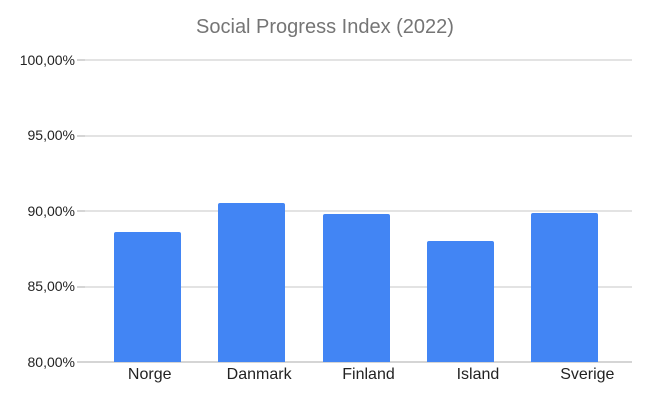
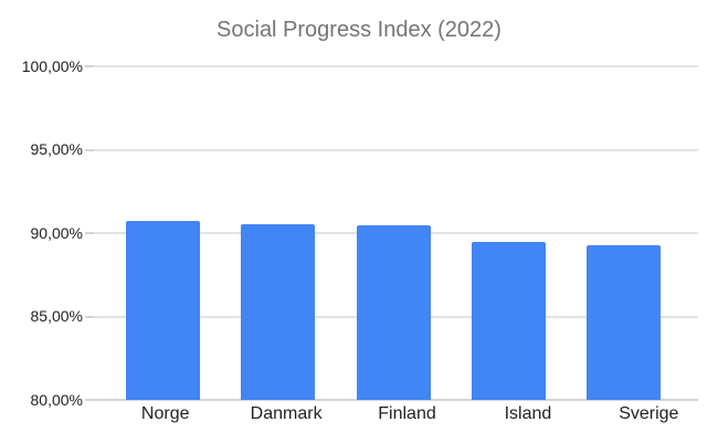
Norge: 88,6% -> 90,7%
Finland: 89,8% -> 90,5%
Island: 88,0% -> 89,5%
Sverige: 89,9% -> 89,3%
